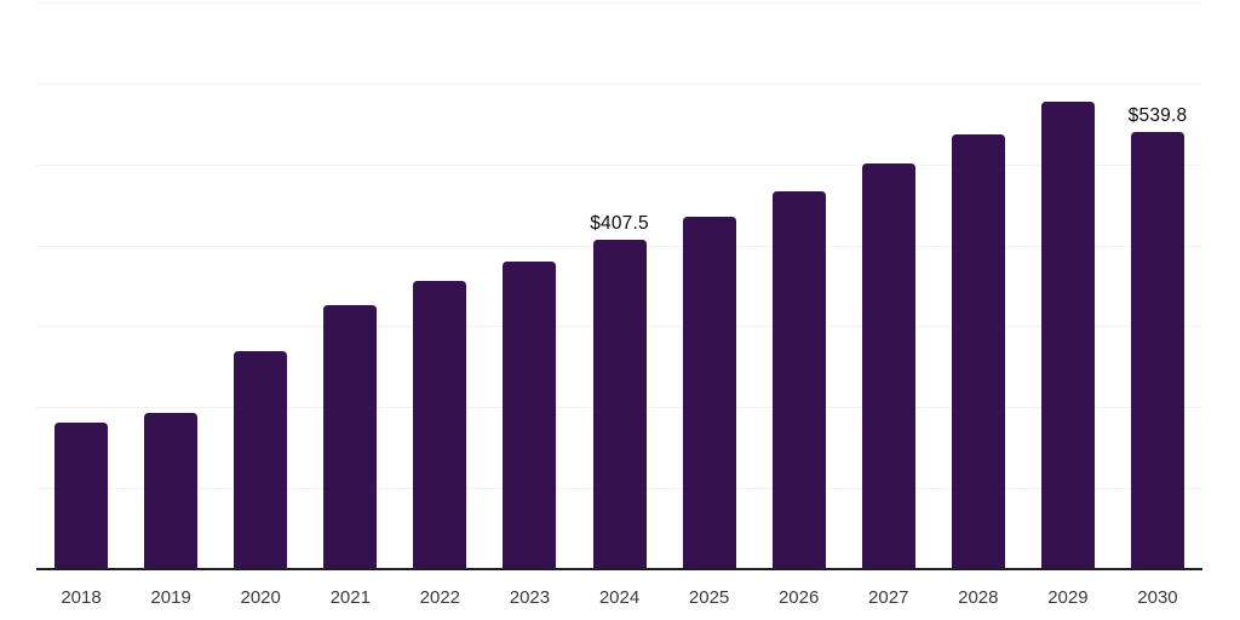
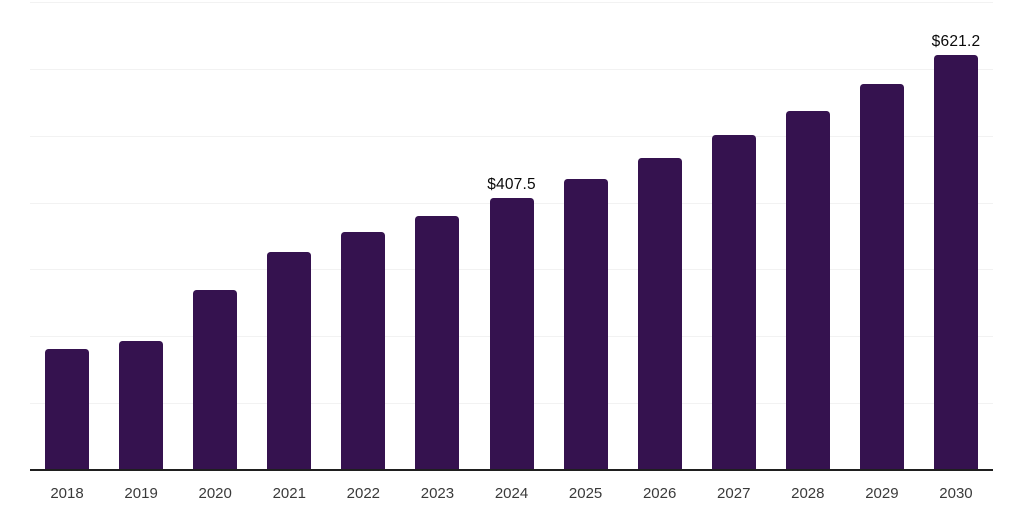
2030: $539.8 -> $621.2
